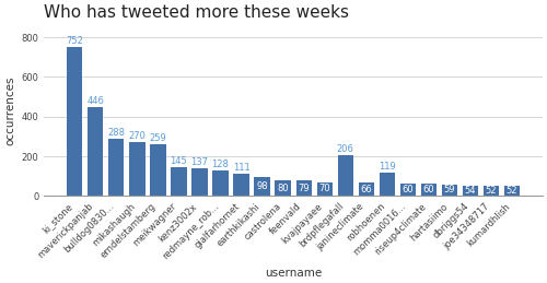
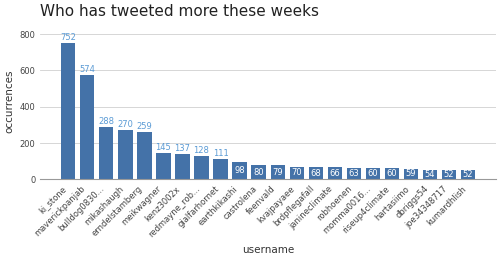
maverickpanjab: 446 -> 574
brdpflegafall: 206 -> 68
robhoenen: 119 -> 63
